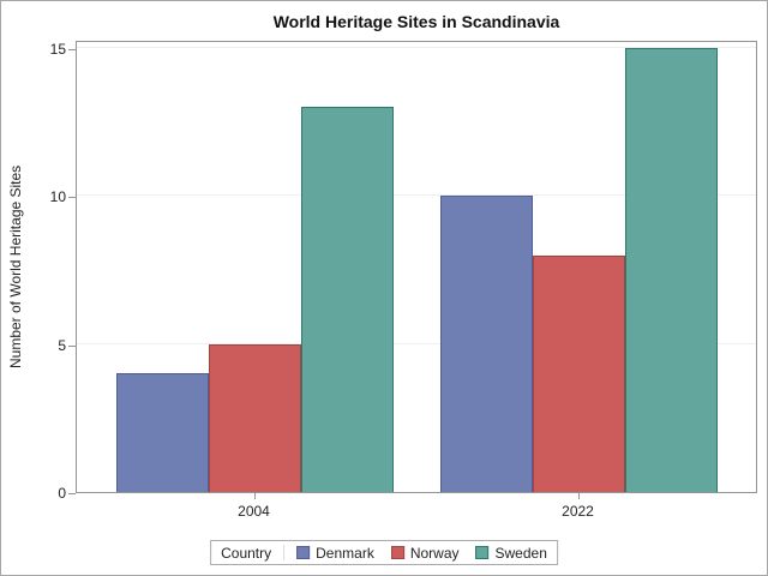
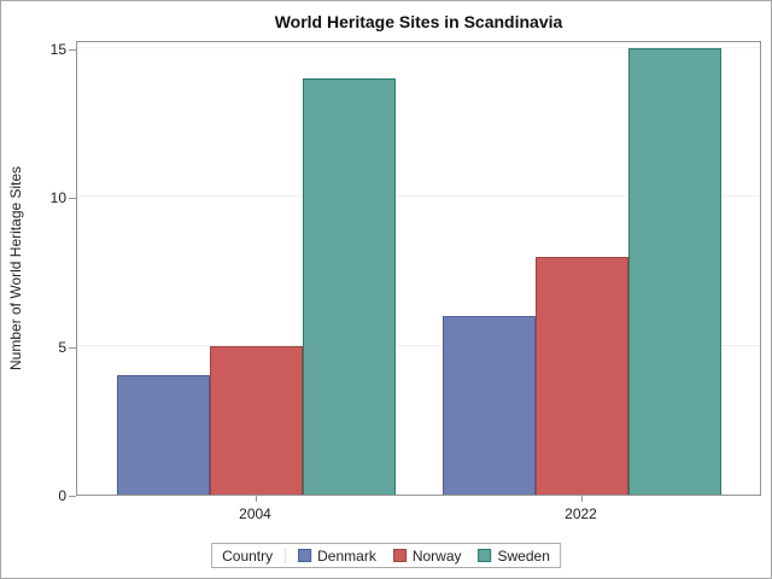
Sweden/2004: 13 -> 14
Denmark/2022: 10 -> 6
